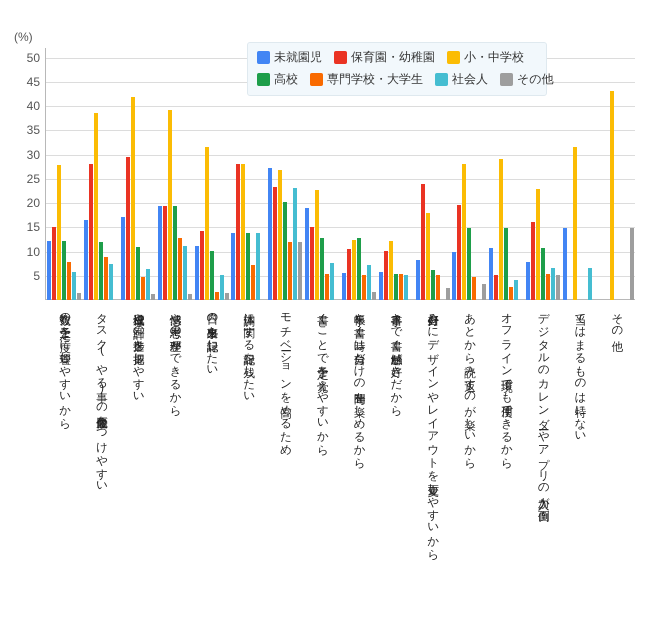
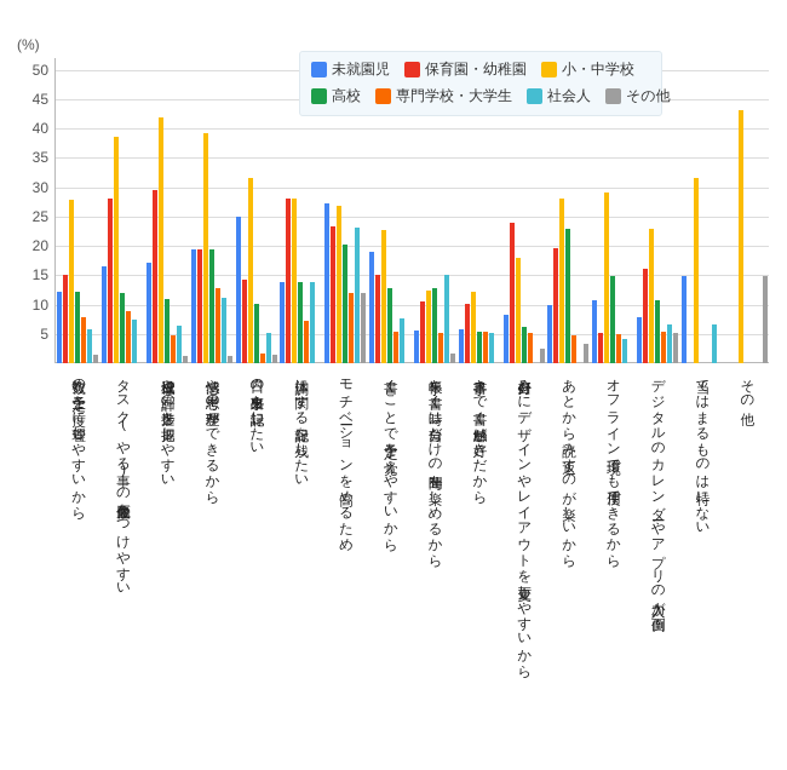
未就園児/日々の出来事を記録したい: 11 -> 25
社会人/手帳を書く時は自分だけの時間を楽しめるから: 7 -> 15
高校/あとから読み返すのが楽しいから: 15 -> 23
専門学校・大学生/オフライン環境でも使用できるから: 3 -> 5
